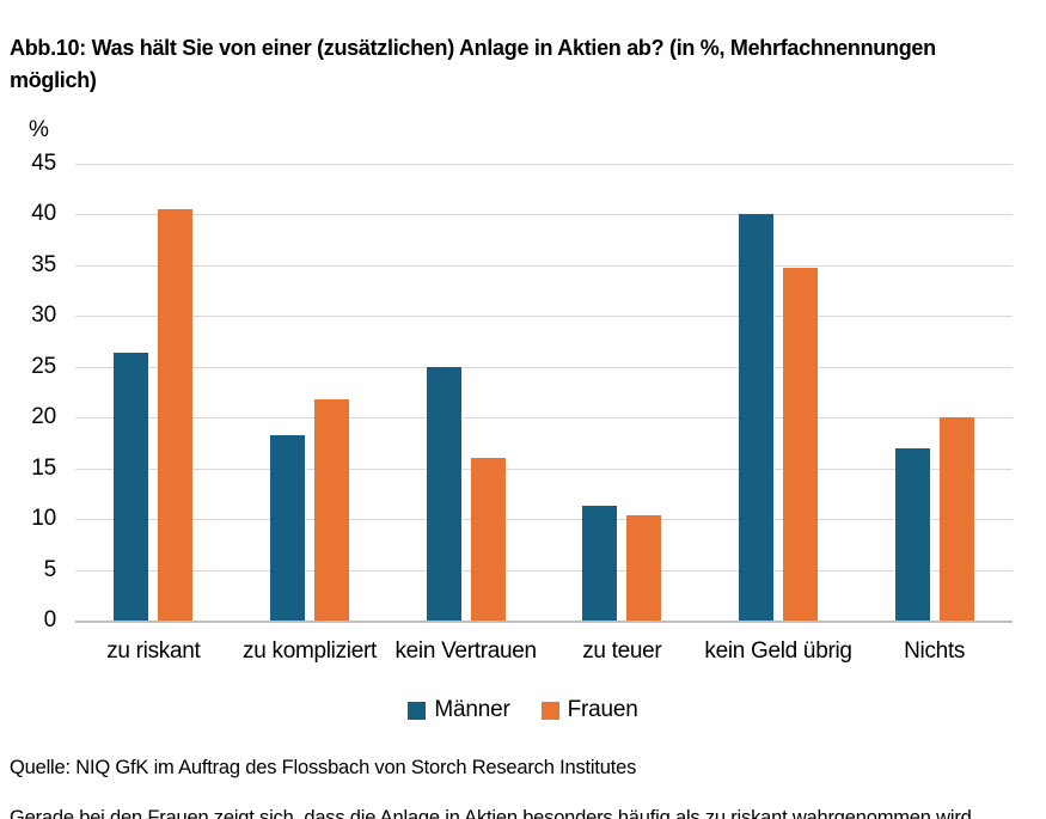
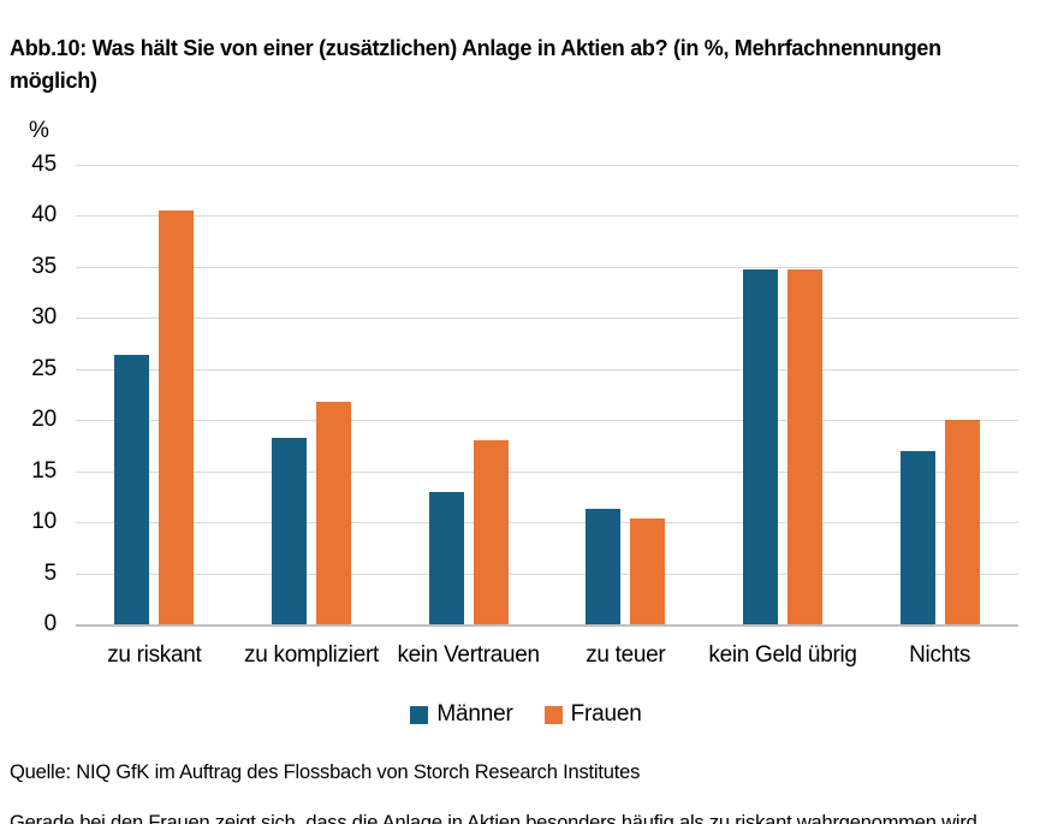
Männer/kein Vertrauen: 25 -> 13
Frauen/kein Vertrauen: 16 -> 18
Männer/kein Geld übrig: 40 -> 35
